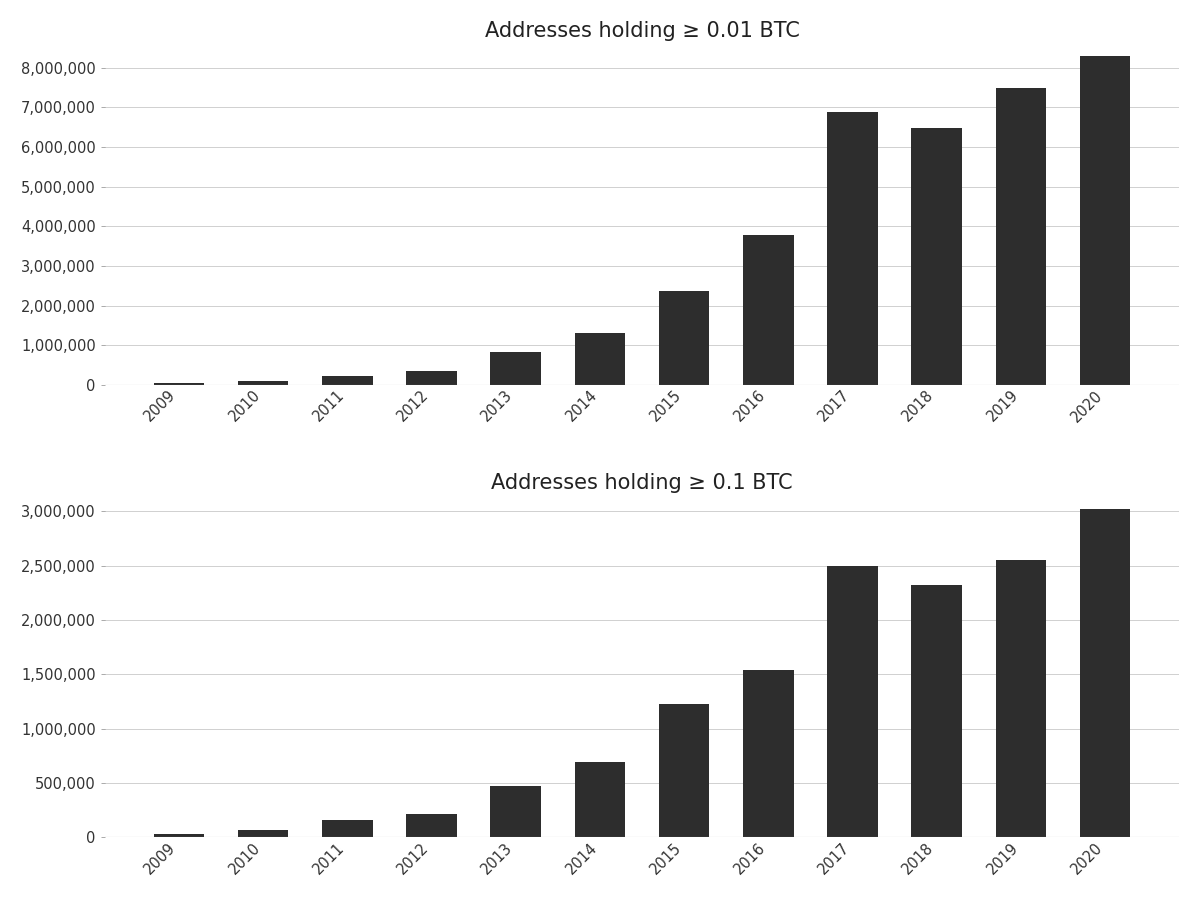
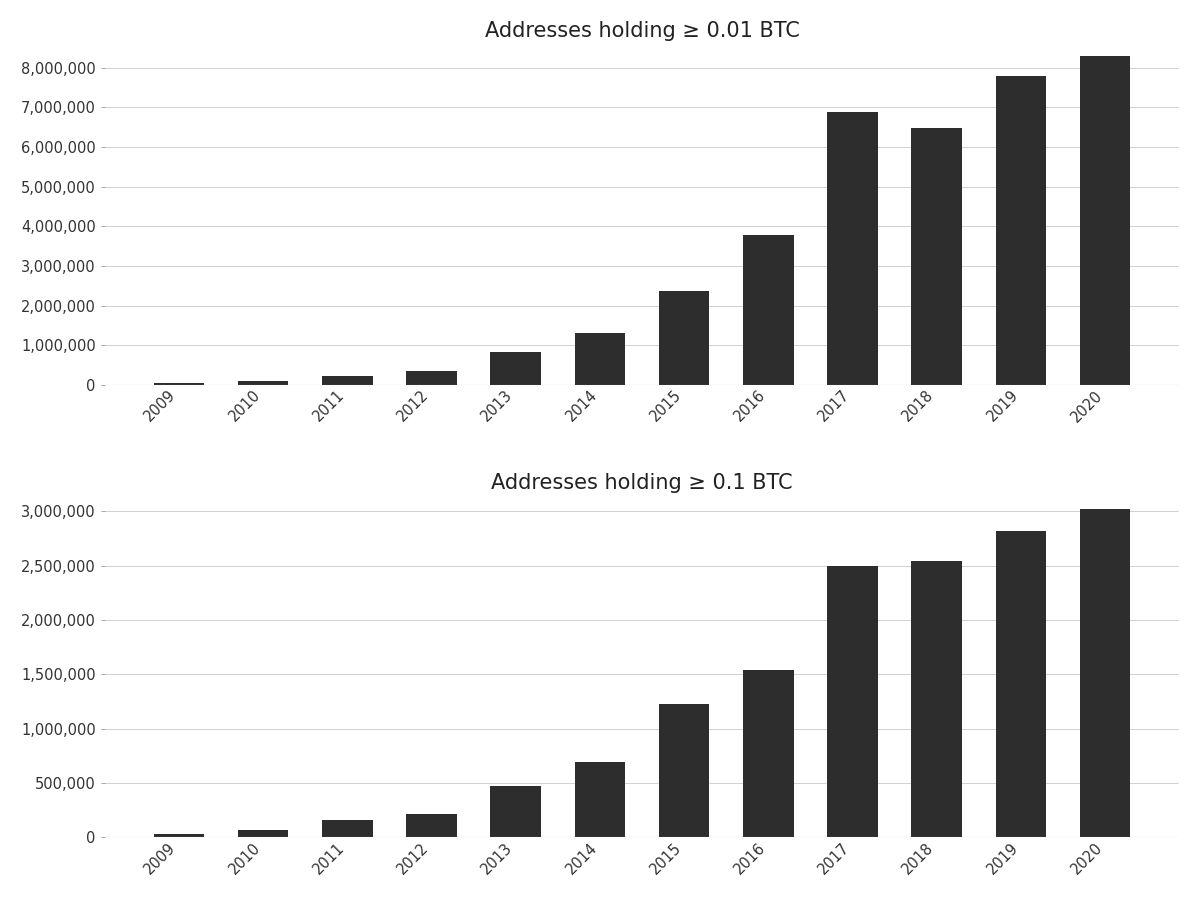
Addresses holding ≥ 0.01 BTC/2019: 7,500,000 -> 7,800,000
Addresses holding ≥ 0.1 BTC/2018: 2,320,000 -> 2,540,000
Addresses holding ≥ 0.1 BTC/2019: 2,550,000 -> 2,820,000
